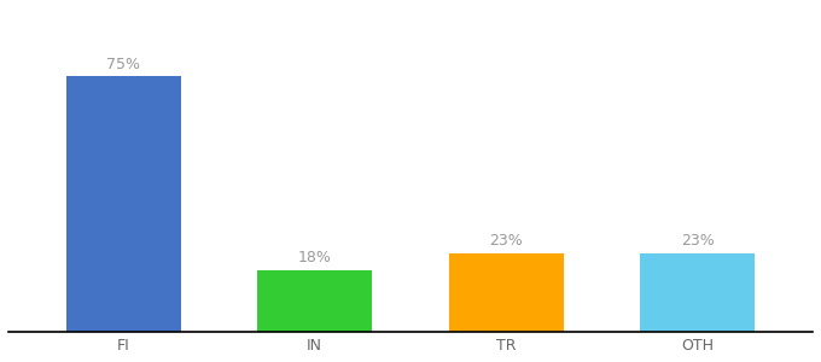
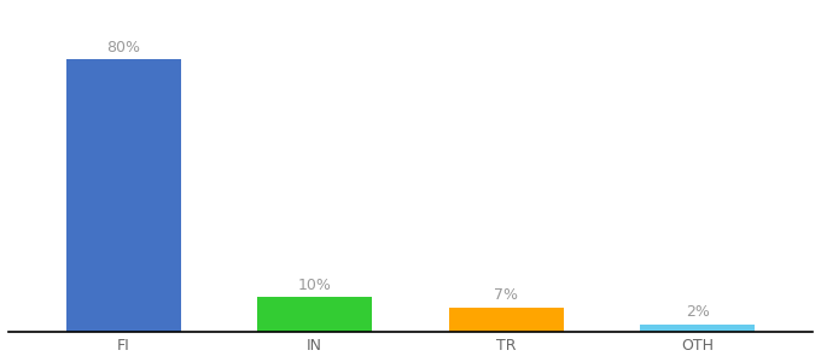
FI: 75% -> 80%
IN: 18% -> 10%
TR: 23% -> 7%
OTH: 23% -> 2%
